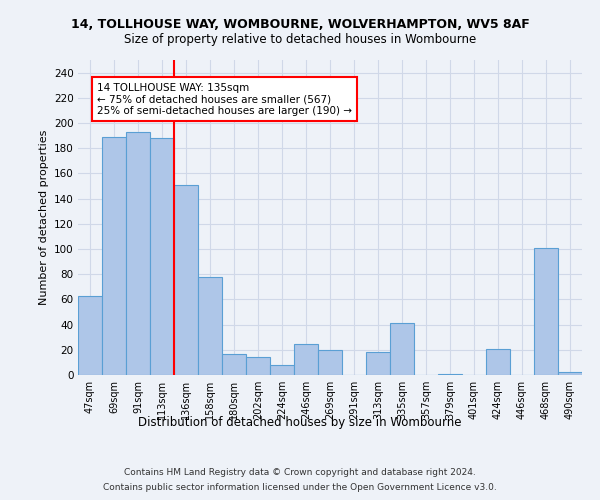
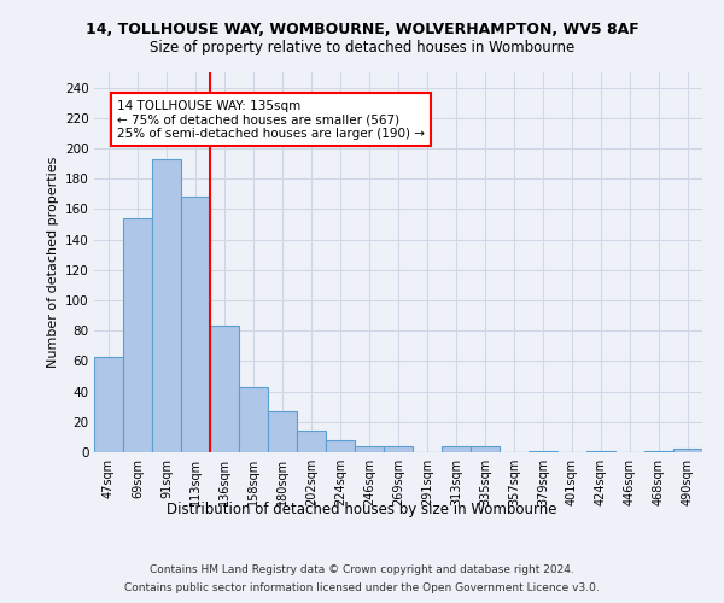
69sqm: 189 -> 154
113sqm: 188 -> 168
136sqm: 151 -> 83
158sqm: 78 -> 43
180sqm: 17 -> 27
246sqm: 25 -> 4
269sqm: 20 -> 4
313sqm: 18 -> 4
335sqm: 41 -> 4
424sqm: 21 -> 1
468sqm: 101 -> 1
